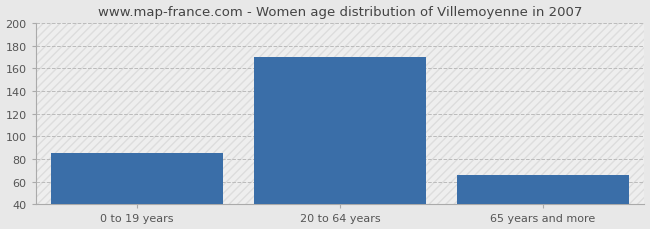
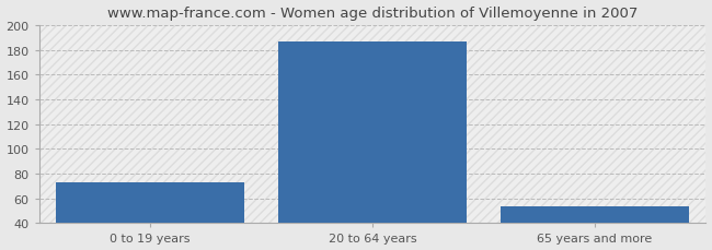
0 to 19 years: 85 -> 73
20 to 64 years: 170 -> 187
65 years and more: 66 -> 54
